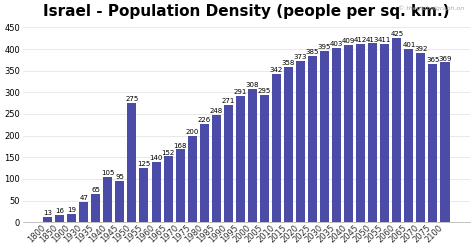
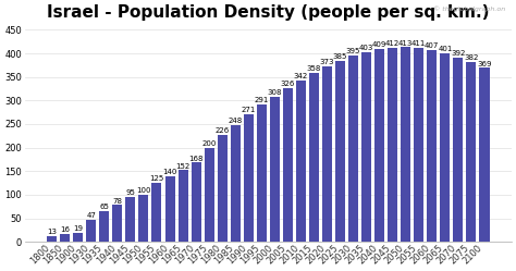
1940: 105 -> 78
1950: 275 -> 100
2005: 295 -> 326
2060: 425 -> 407
2075: 365 -> 382
